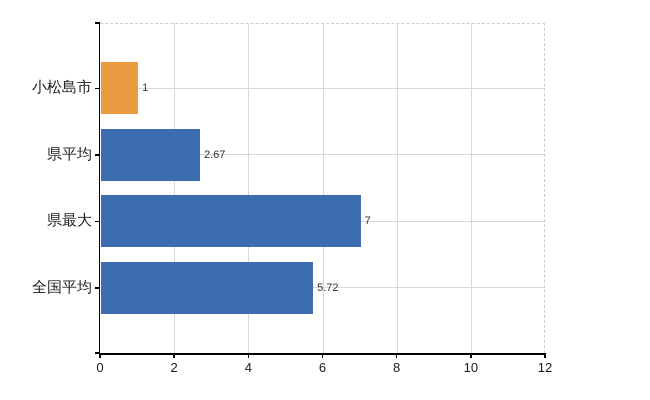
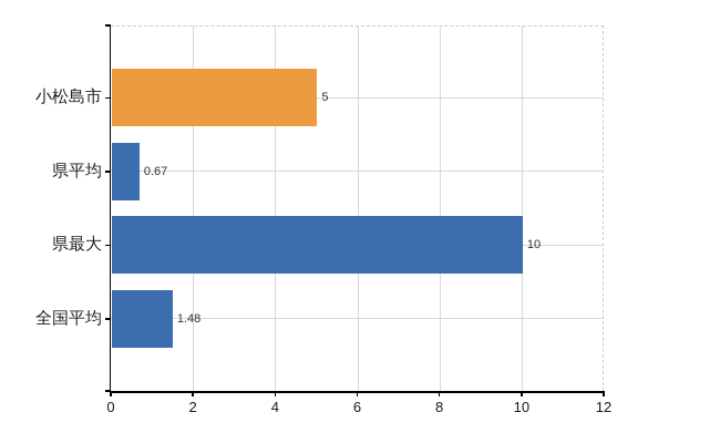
小松島市: 1 -> 5
県平均: 2.67 -> 0.67
県最大: 7 -> 10
全国平均: 5.72 -> 1.48
